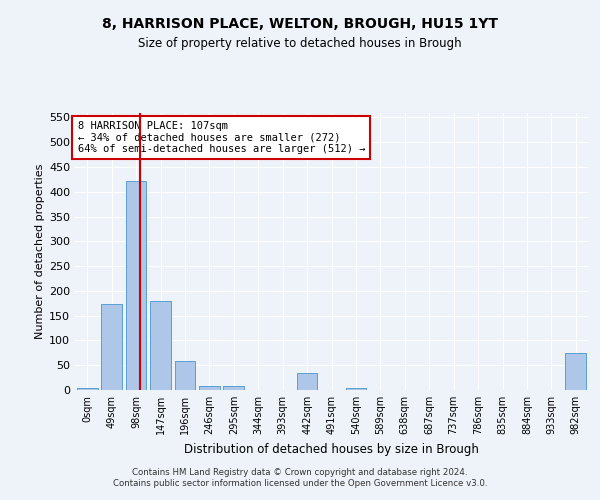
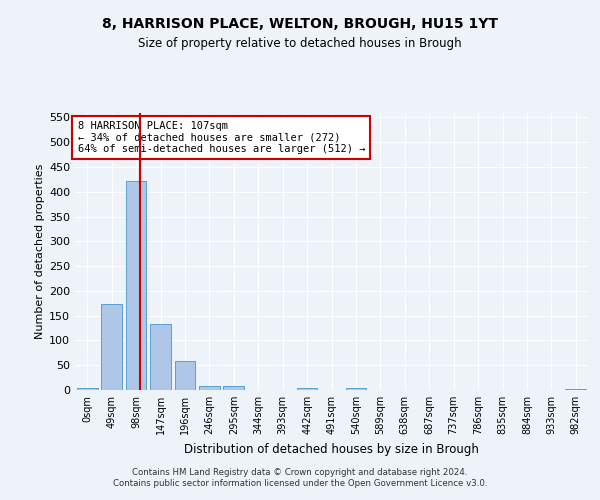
147sqm: 180 -> 133
442sqm: 35 -> 5
982sqm: 75 -> 3
